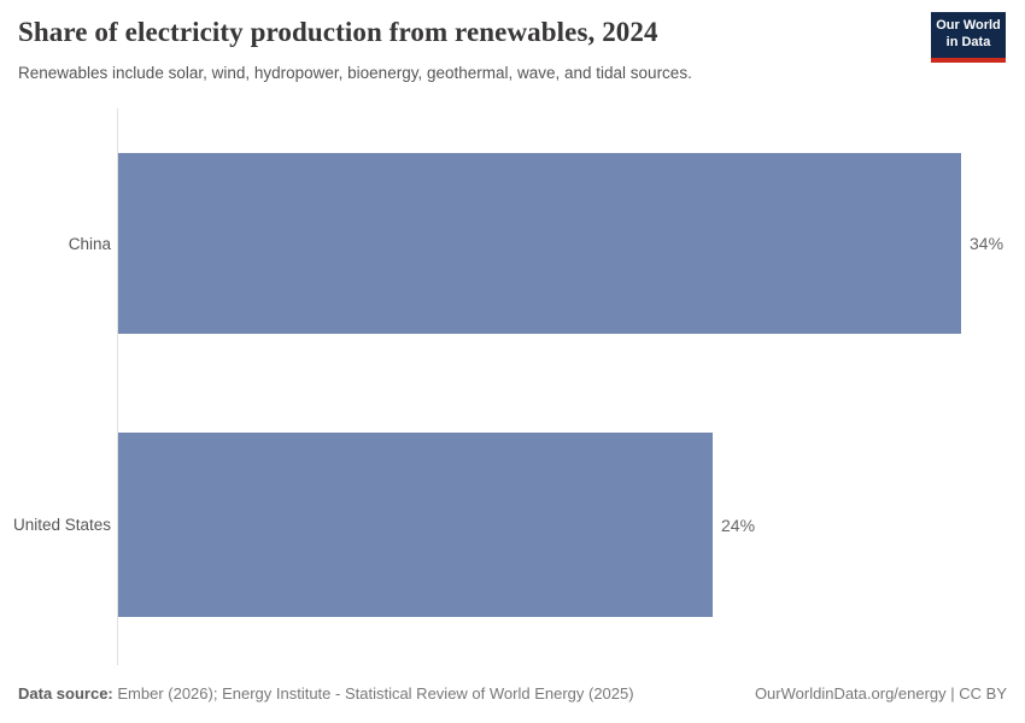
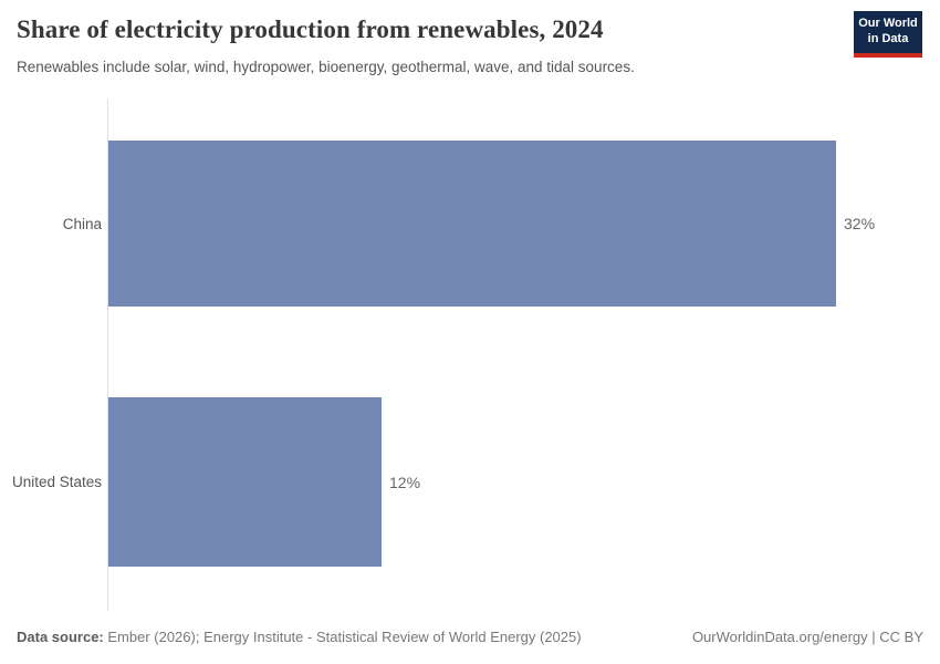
China: 34% -> 32%
United States: 24% -> 12%
